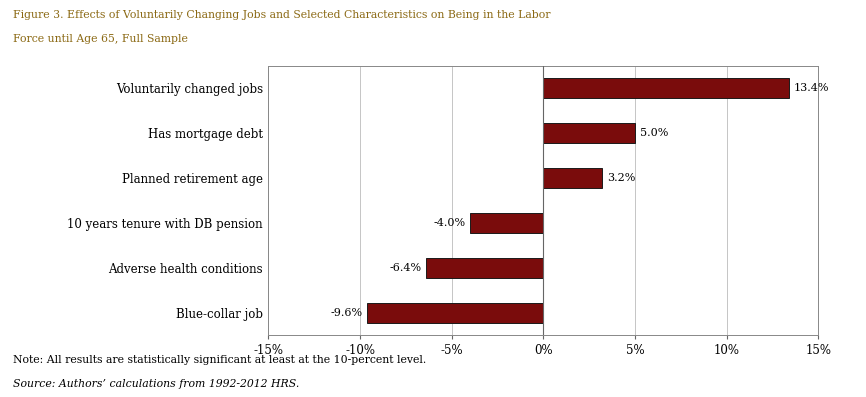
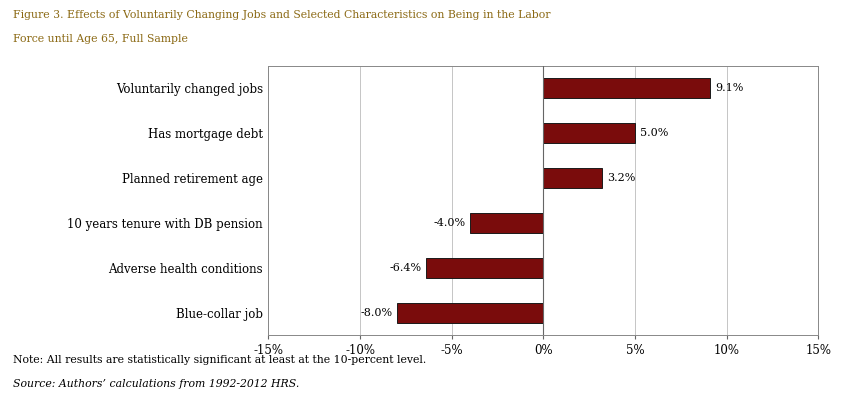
Voluntarily changed jobs: 13.4% -> 9.1%
Blue-collar job: -9.6% -> -8.0%
